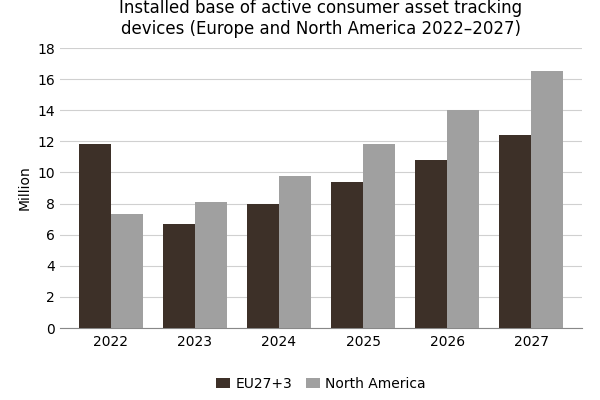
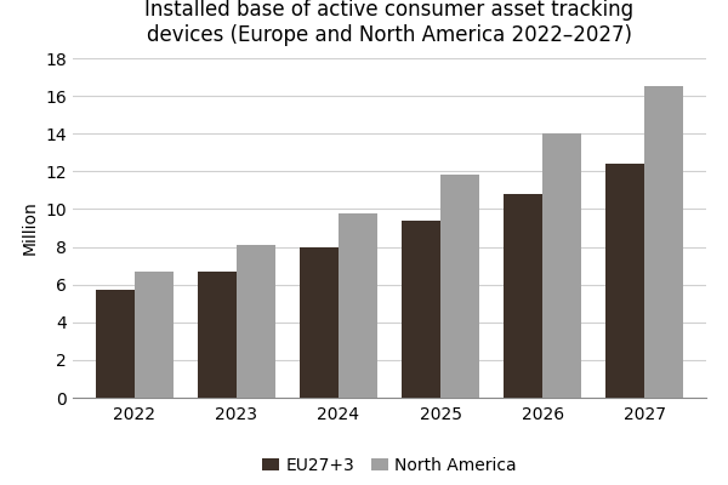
EU27+3/2022: 11.8 -> 5.7
North America/2022: 7.3 -> 6.7
